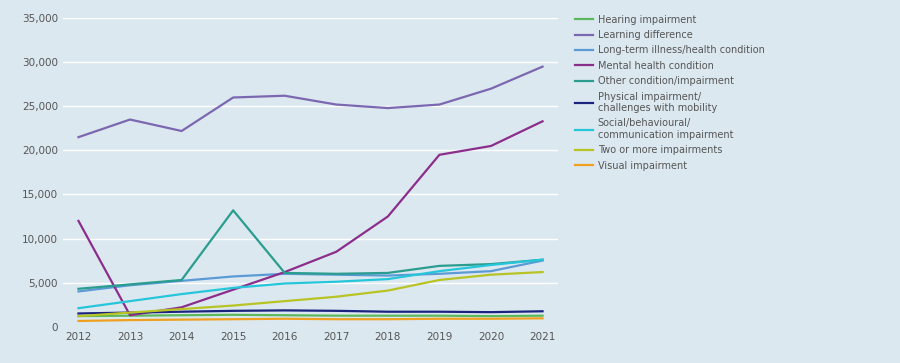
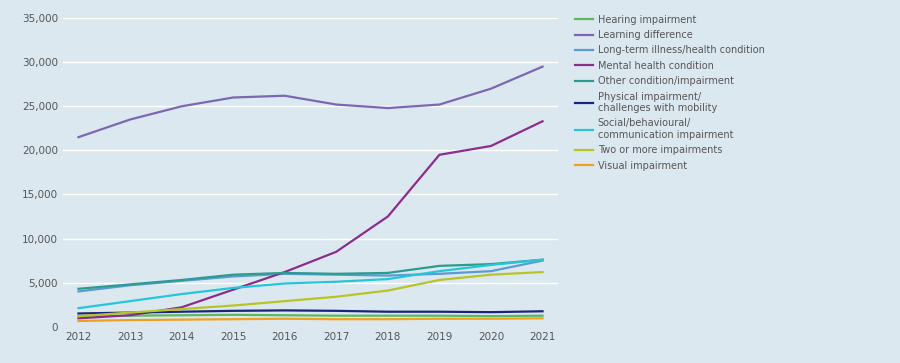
Mental health condition/2012: 12,000 -> 1,000
Learning difference/2014: 22,200 -> 25,000
Other condition/impairment/2015: 13,200 -> 5,900
